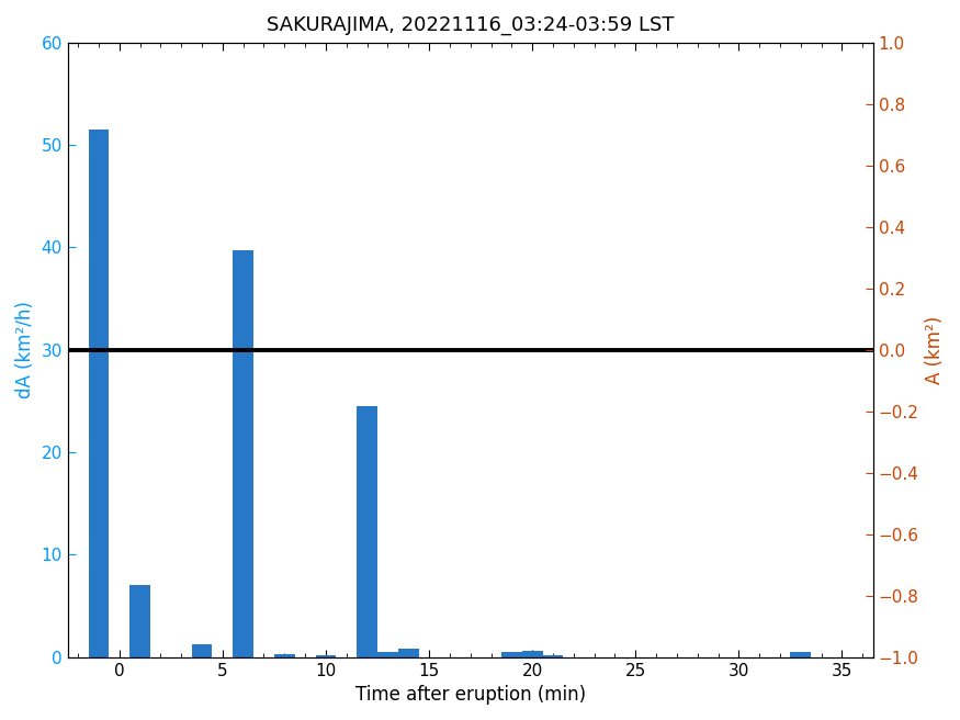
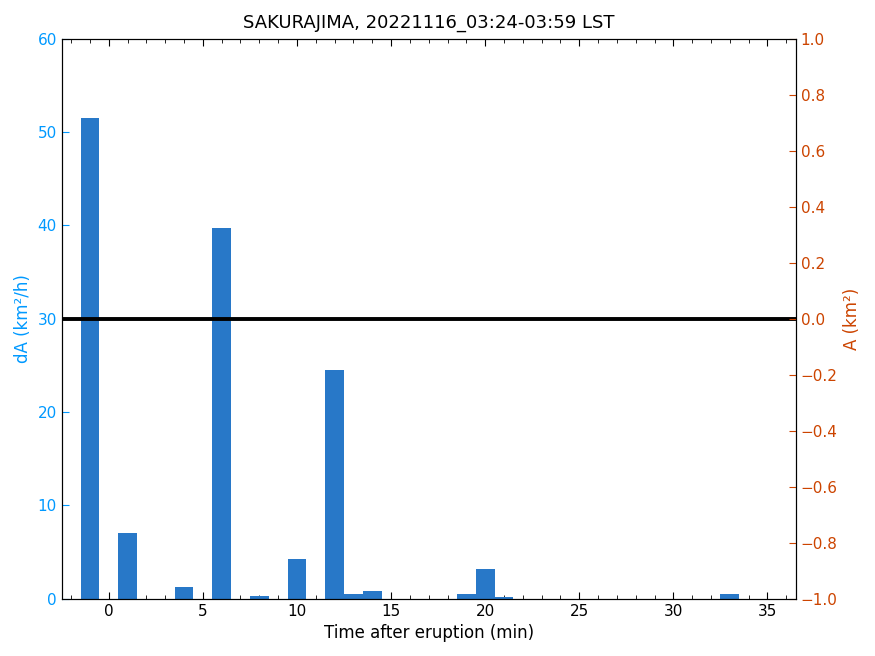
10: 0.2 -> 4.2
20: 0.6 -> 3.2
